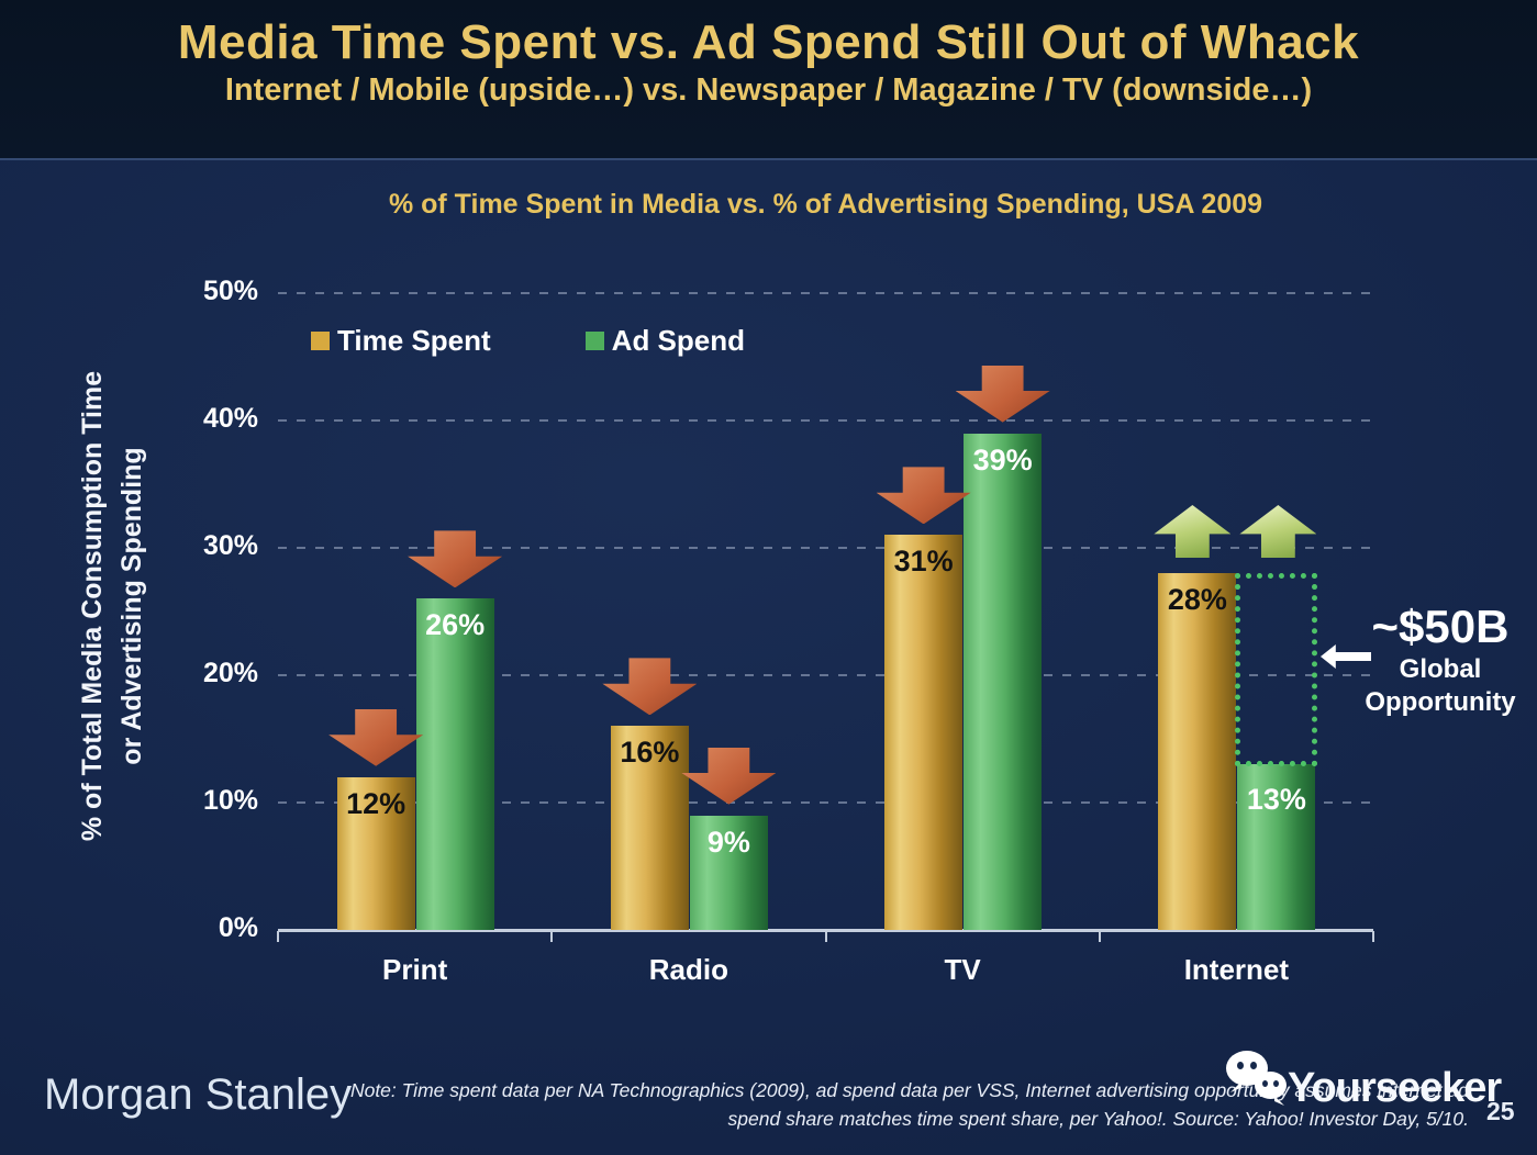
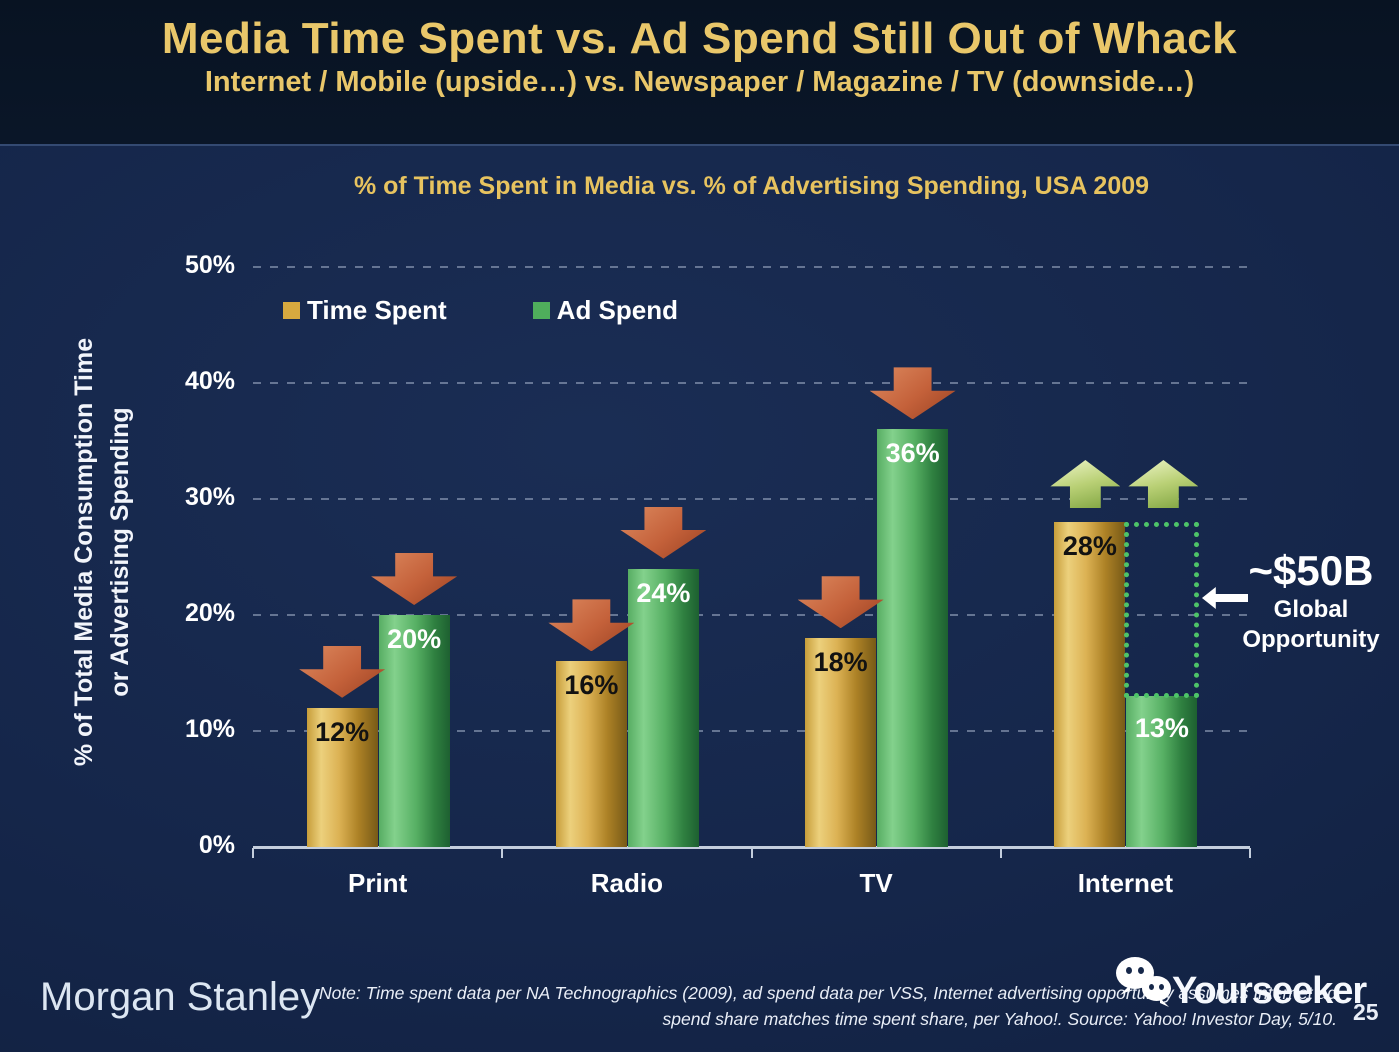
Ad Spend/Print: 26% -> 20%
Ad Spend/Radio: 9% -> 24%
Time Spent/TV: 31% -> 18%
Ad Spend/TV: 39% -> 36%
